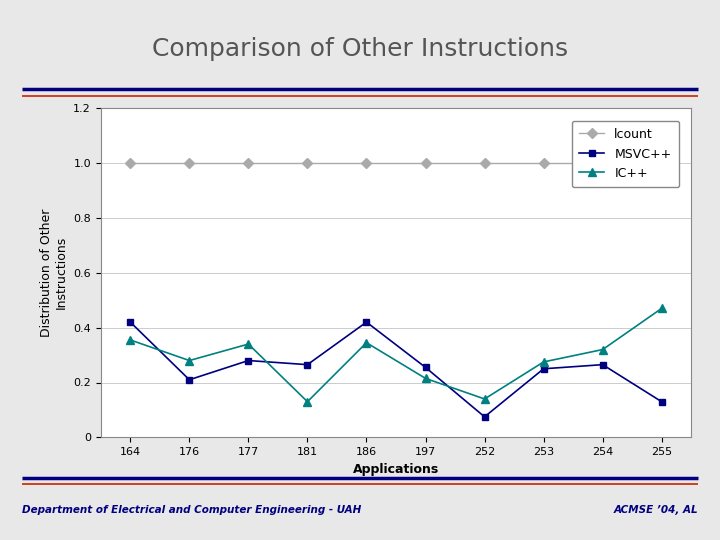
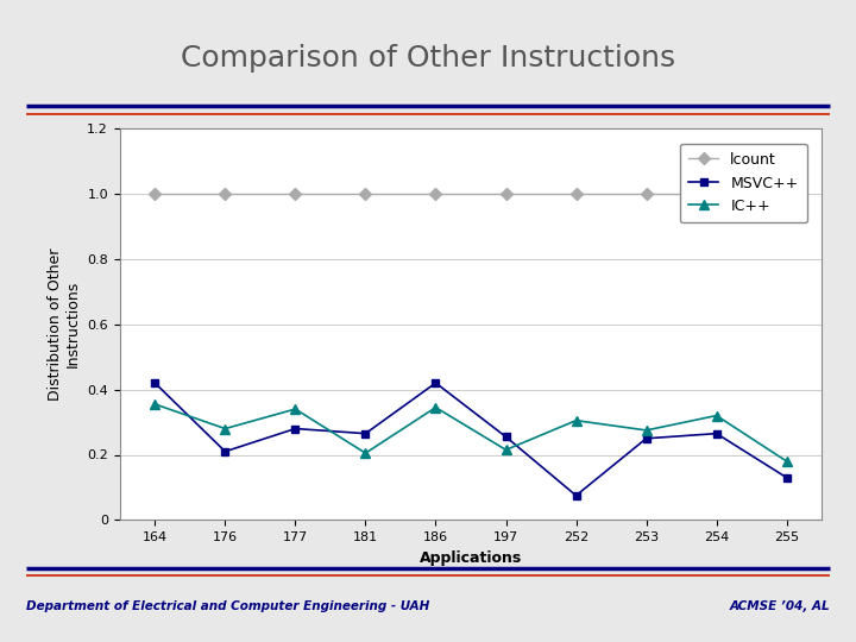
IC++/181: 0.130 -> 0.205
IC++/252: 0.140 -> 0.305
IC++/255: 0.470 -> 0.180
